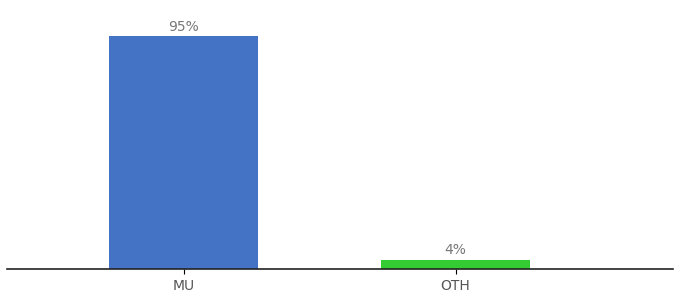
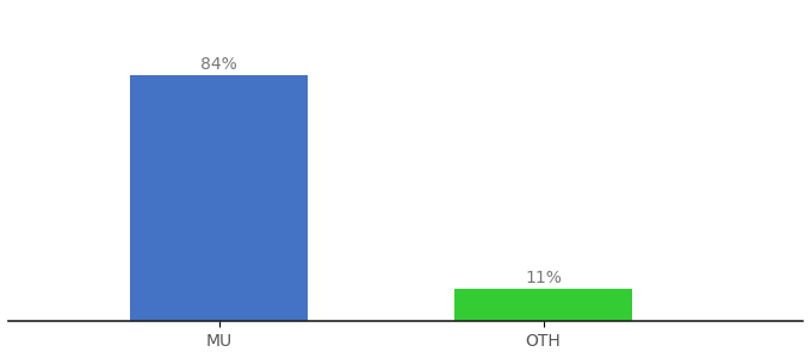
MU: 95% -> 84%
OTH: 4% -> 11%
